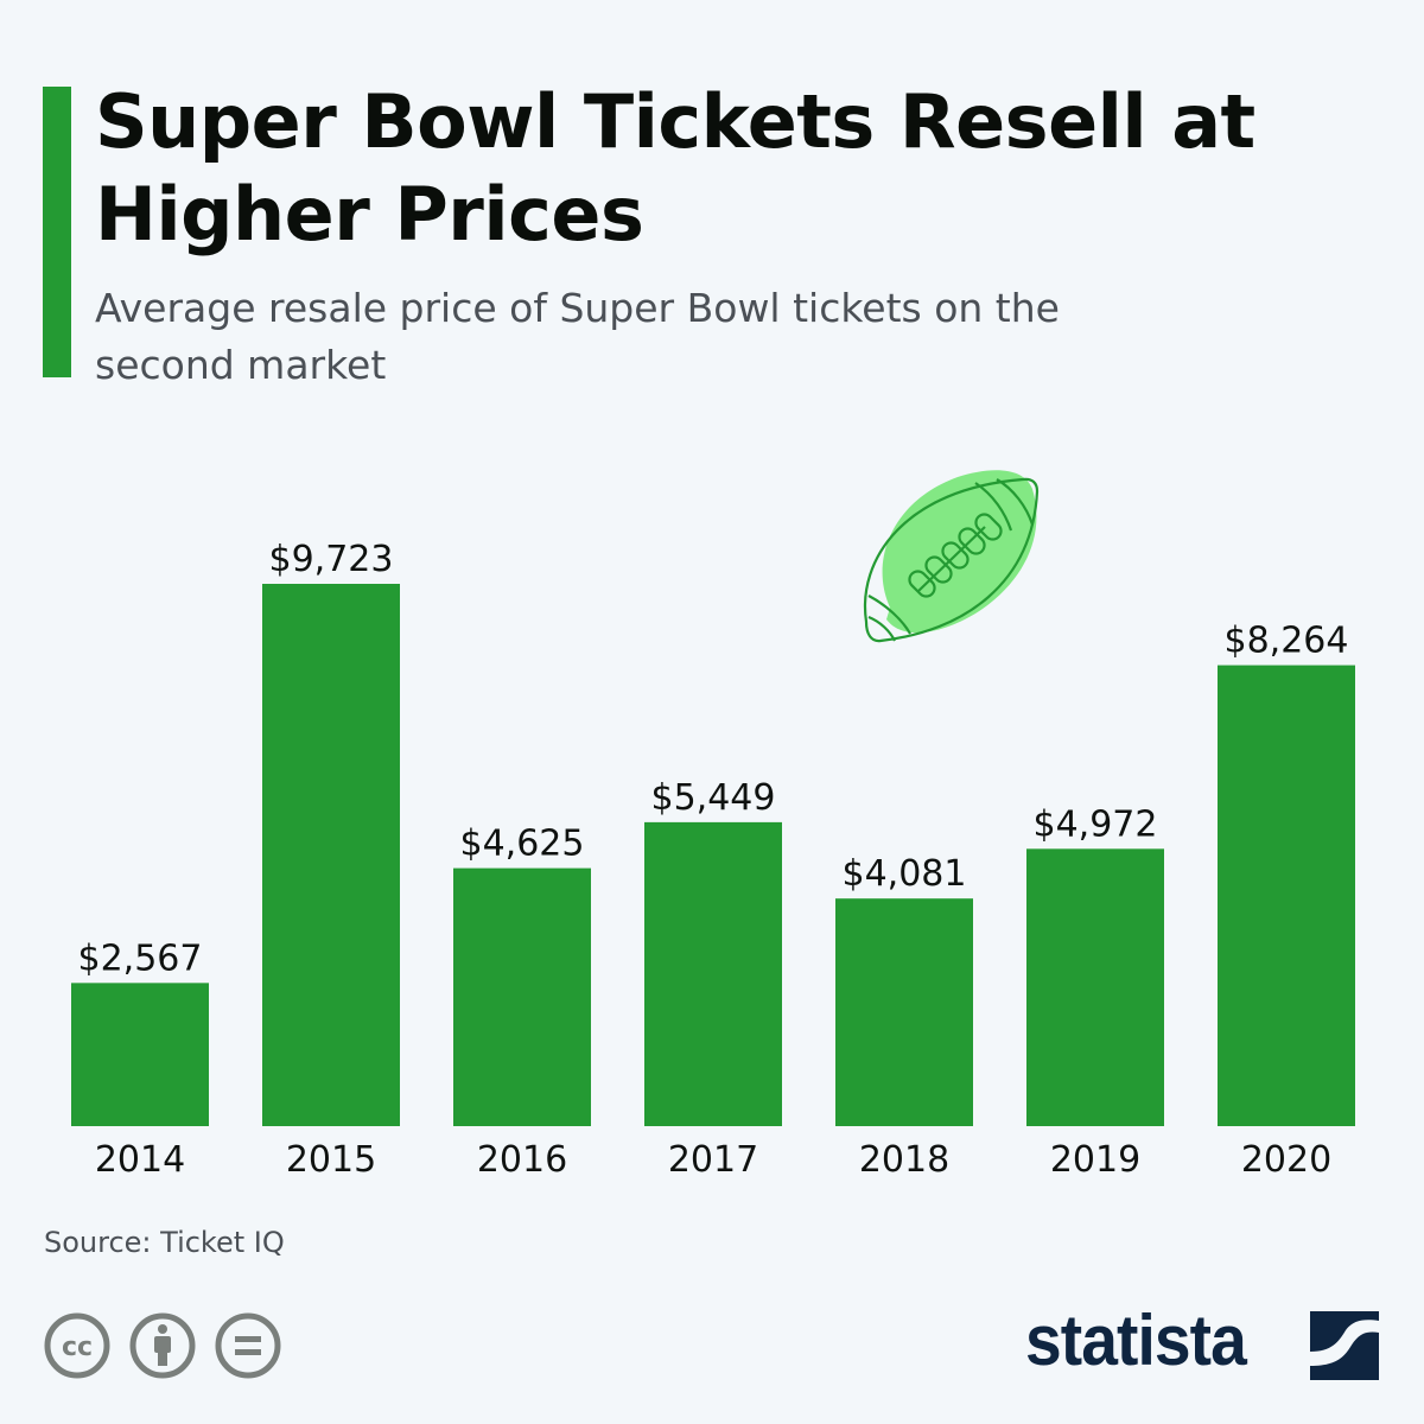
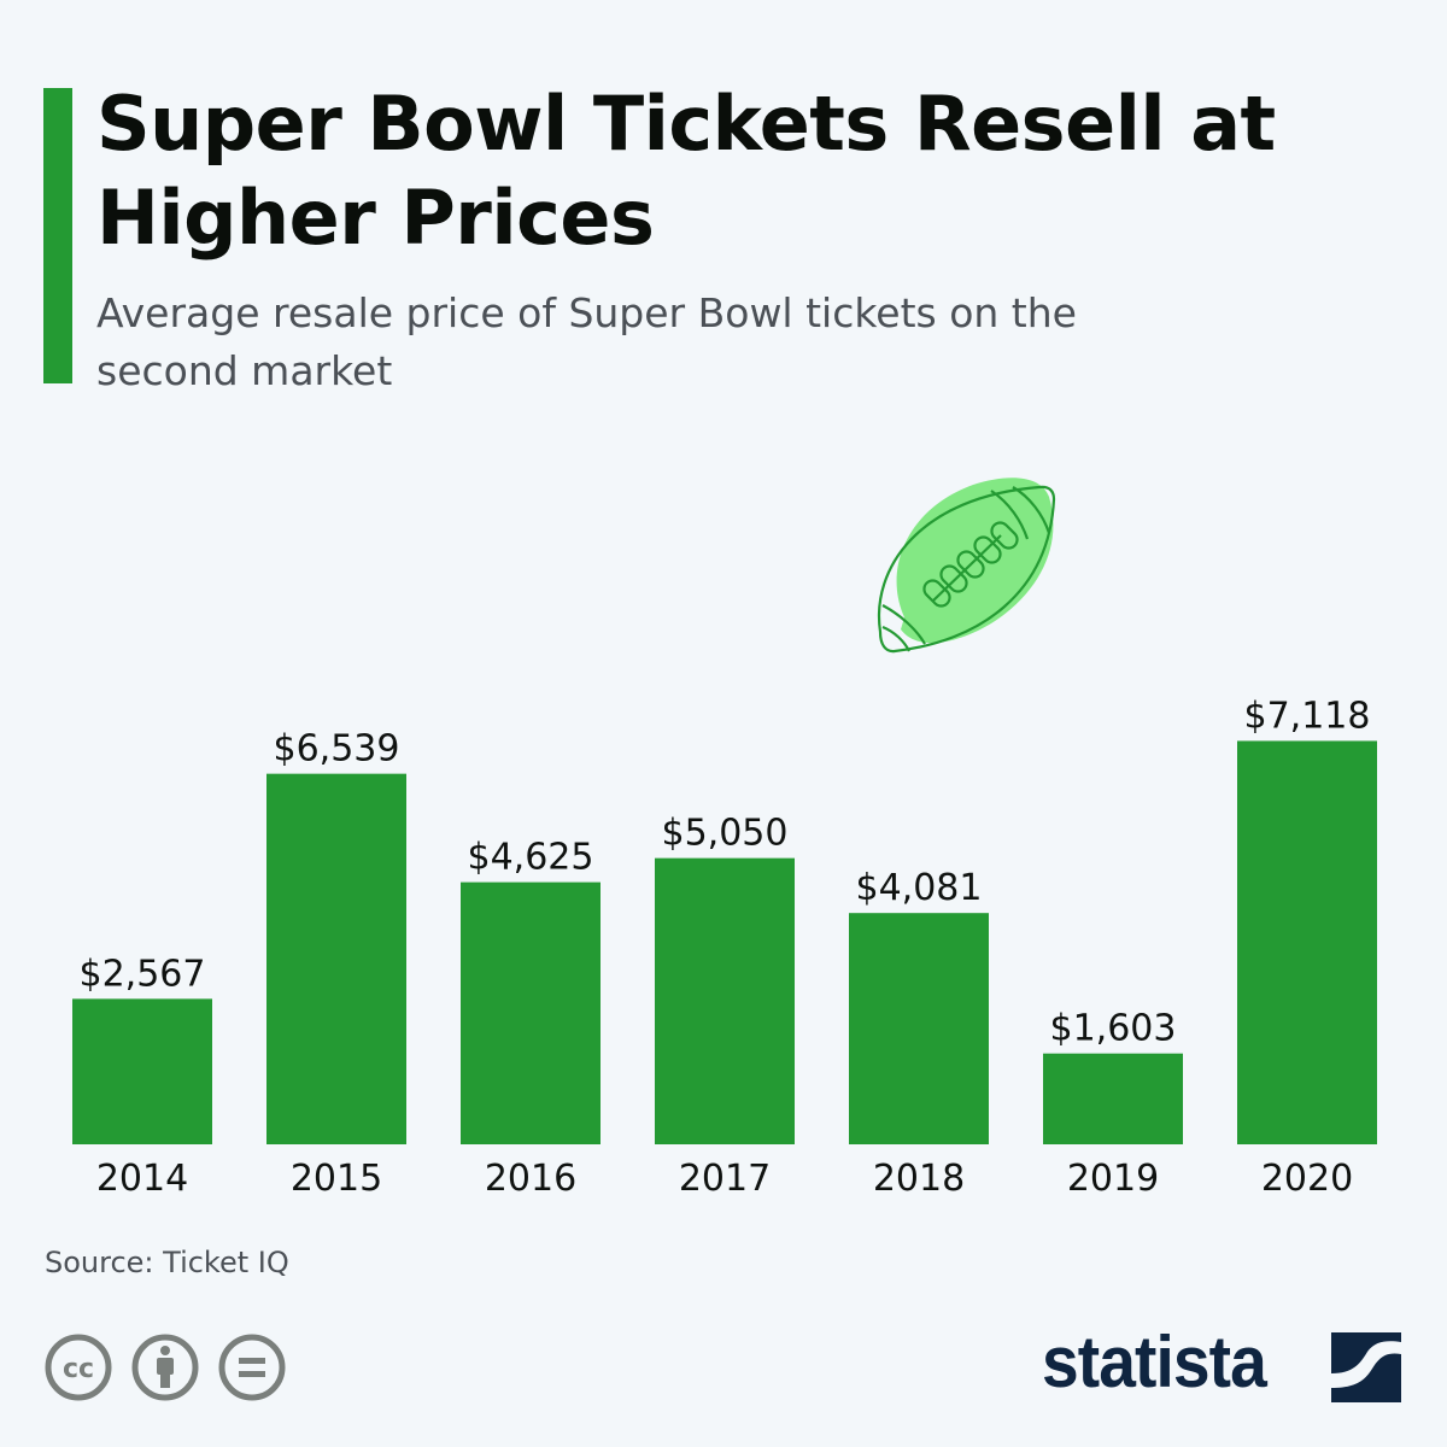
2015: $9,723 -> $6,539
2017: $5,449 -> $5,050
2019: $4,972 -> $1,603
2020: $8,264 -> $7,118
